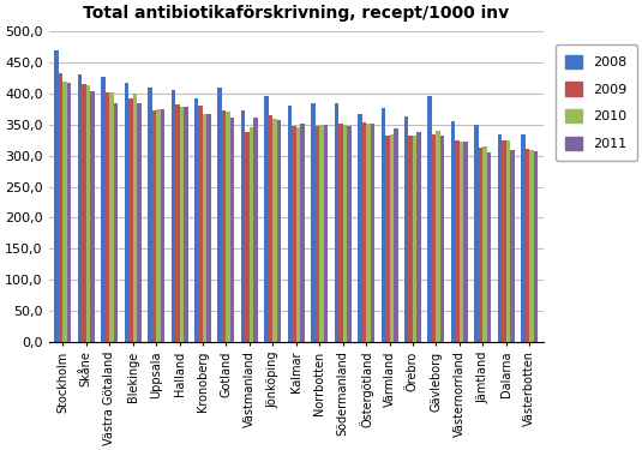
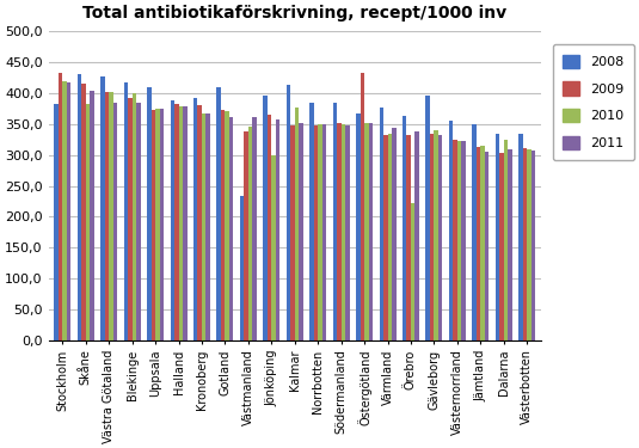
2008/Stockholm: 470 -> 382
2010/Skåne: 413 -> 382
2008/Halland: 405 -> 388
2008/Västmanland: 372 -> 234
2010/Jönköping: 360 -> 300
2008/Kalmar: 380 -> 414
2010/Kalmar: 345 -> 376
2009/Östergötland: 353 -> 432
2010/Örebro: 332 -> 222
2009/Dalarna: 325 -> 304
